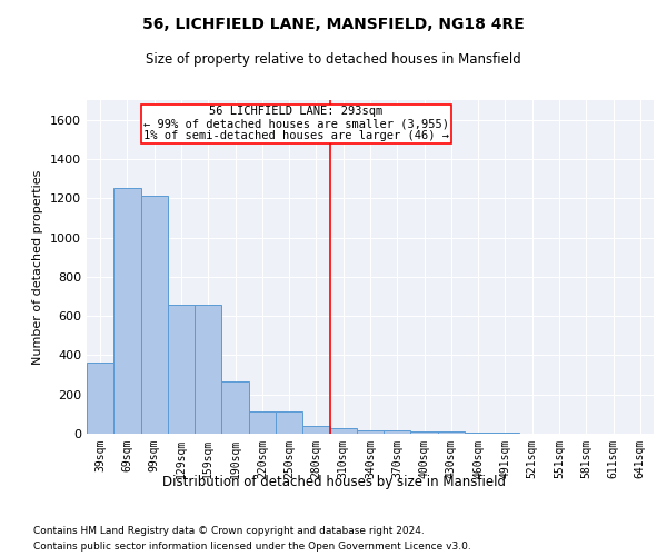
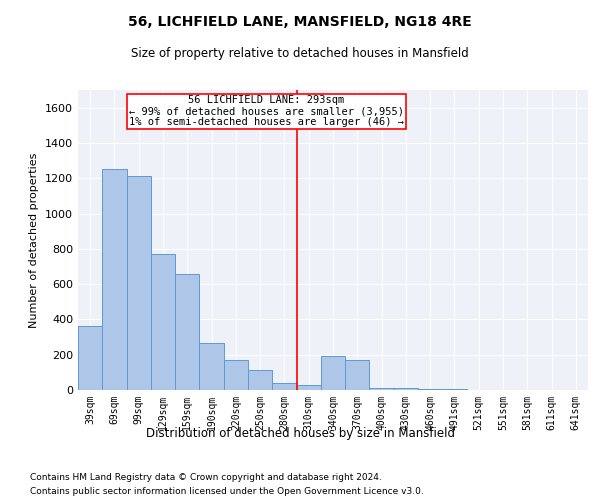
129sqm: 660 -> 770
220sqm: 120 -> 170
340sqm: 20 -> 190
370sqm: 20 -> 170
